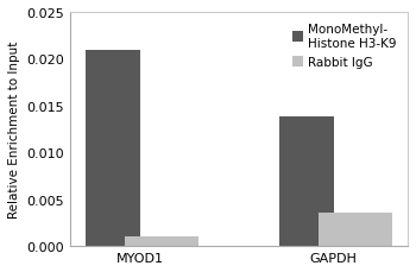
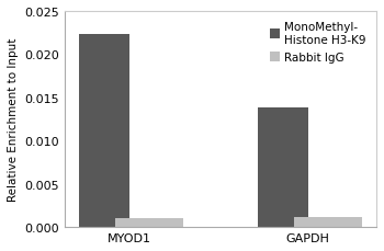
MonoMethyl- Histone H3-K9/MYOD1: 0.0210 -> 0.0223
Rabbit IgG/GAPDH: 0.0036 -> 0.0011
